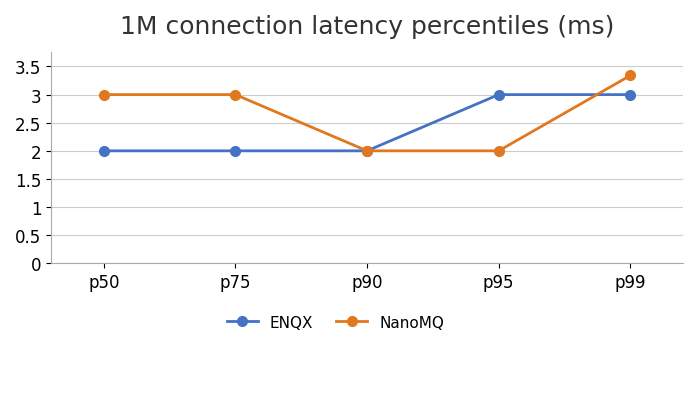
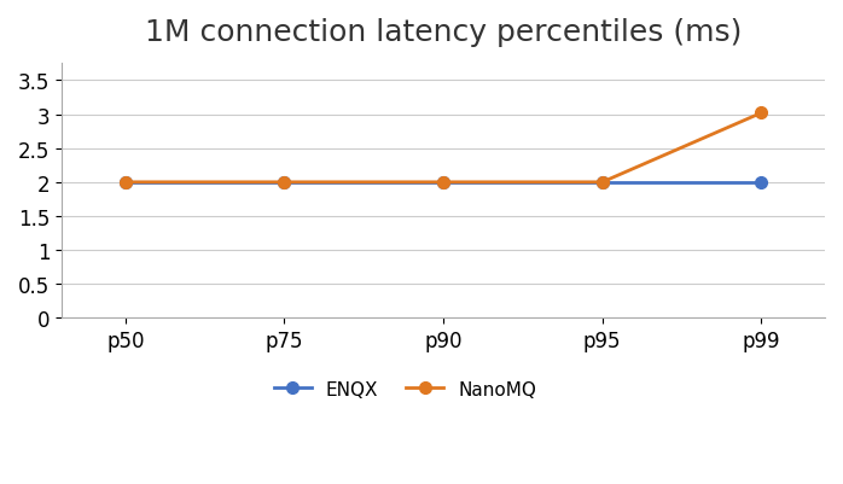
NanoMQ/p50: 3.00 -> 2.00
NanoMQ/p75: 3.00 -> 2.00
ENQX/p95: 3 -> 2
ENQX/p99: 3 -> 2
NanoMQ/p99: 3.34 -> 3.02
